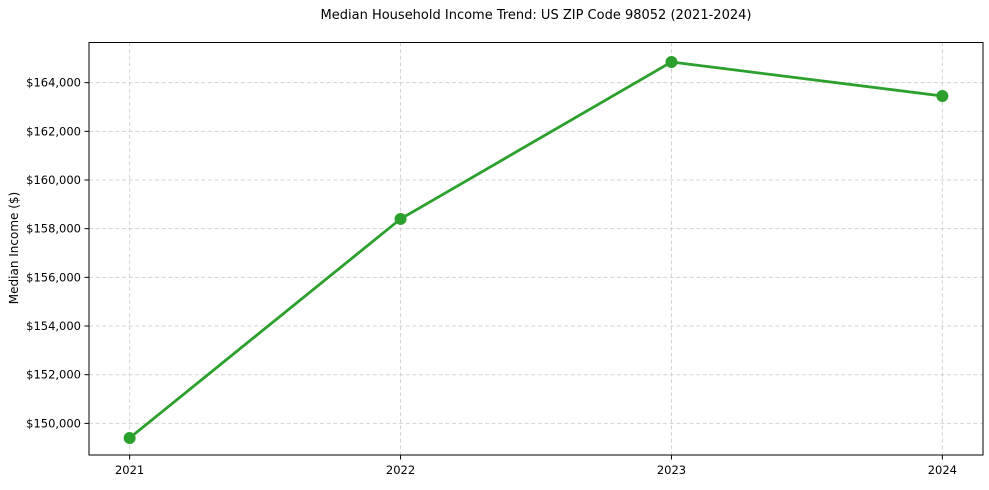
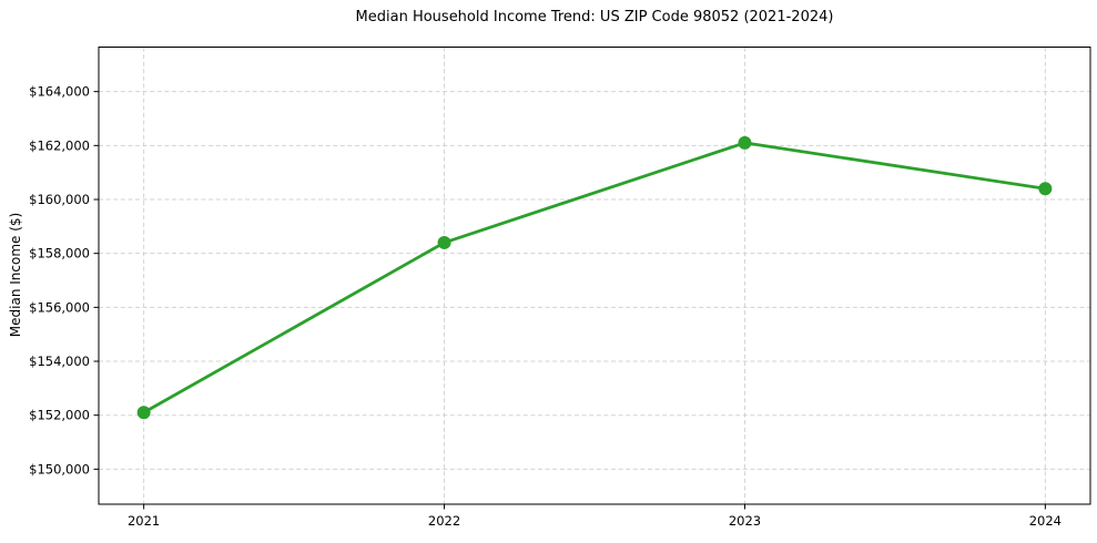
2021: $149400 -> $152100
2023: $164800 -> $162100
2024: $163400 -> $160400
